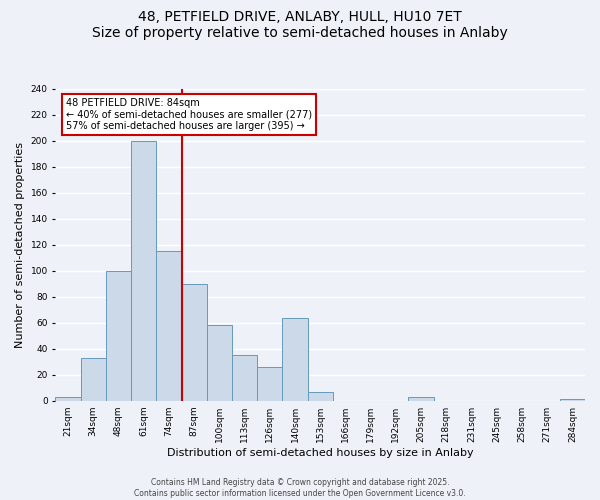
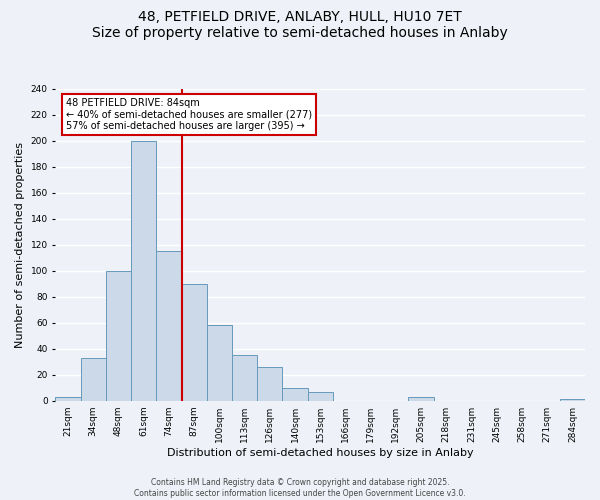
140sqm: 64 -> 10
